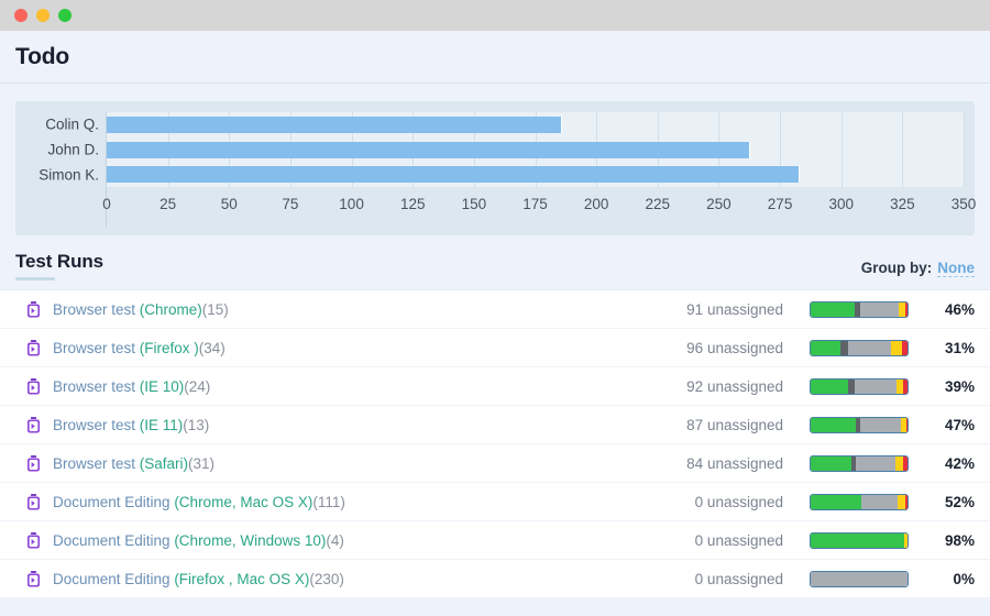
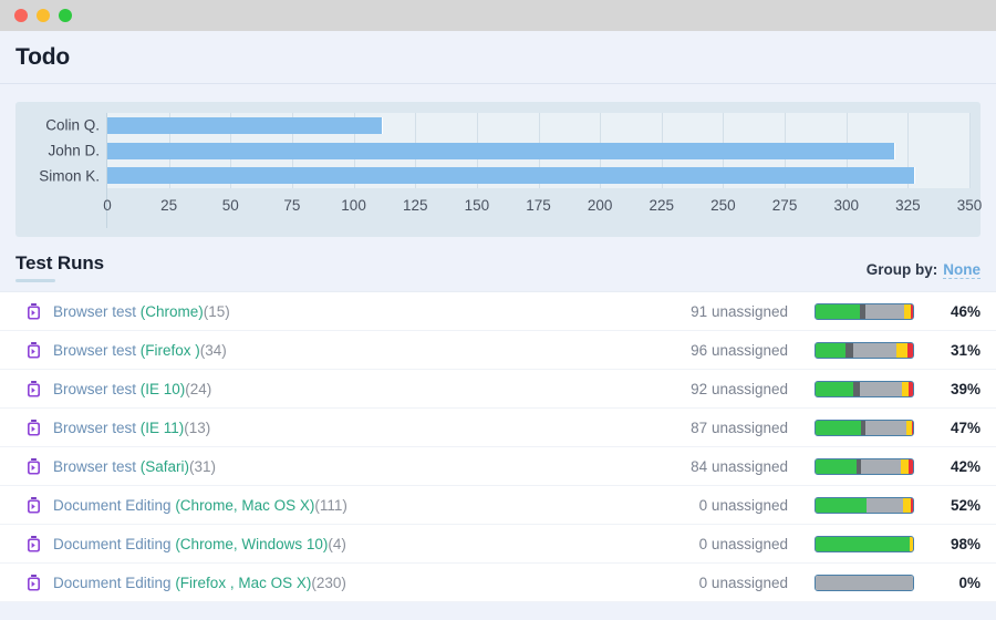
Colin Q.: 186 -> 112
John D.: 263 -> 320
Simon K.: 283 -> 328
